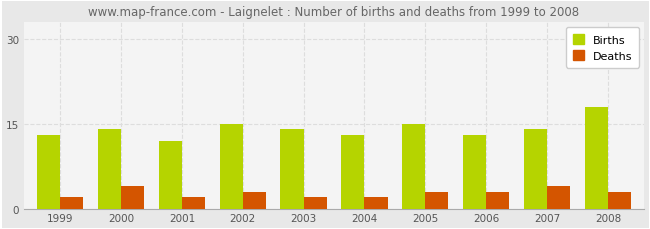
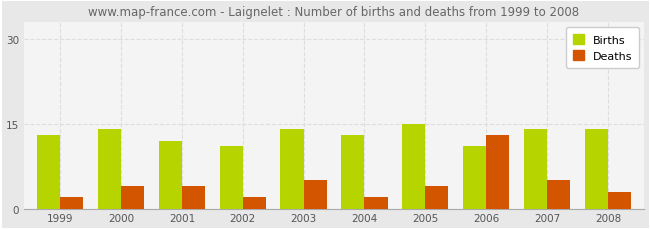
Deaths/2001: 2 -> 4
Births/2002: 15 -> 11
Deaths/2002: 3 -> 2
Deaths/2003: 2 -> 5
Deaths/2005: 3 -> 4
Births/2006: 13 -> 11
Deaths/2006: 3 -> 13
Deaths/2007: 4 -> 5
Births/2008: 18 -> 14
